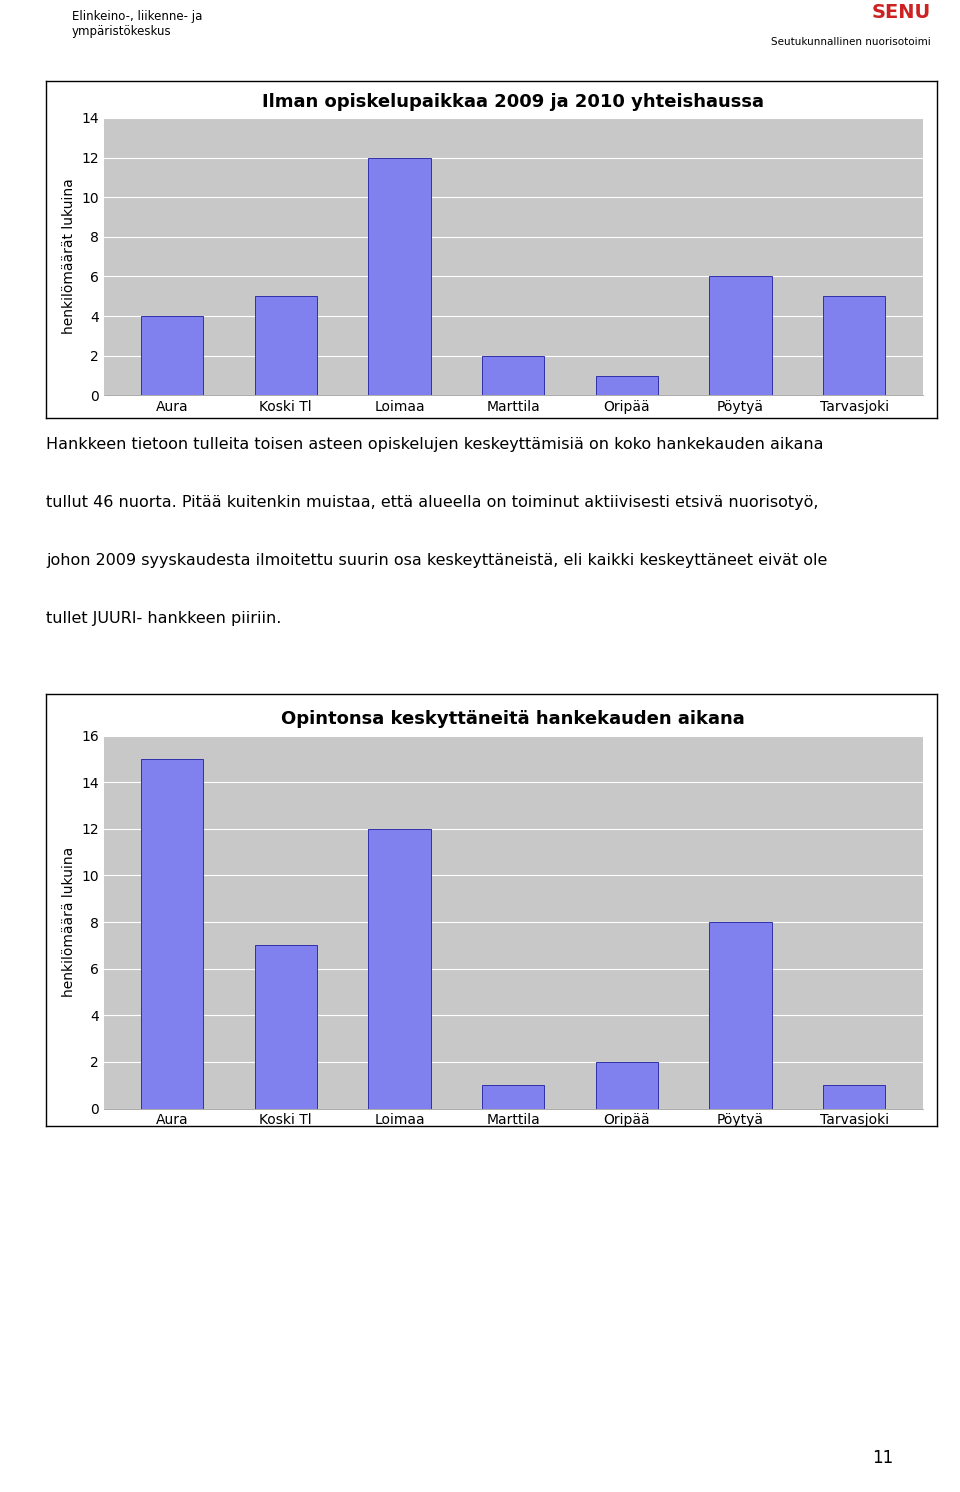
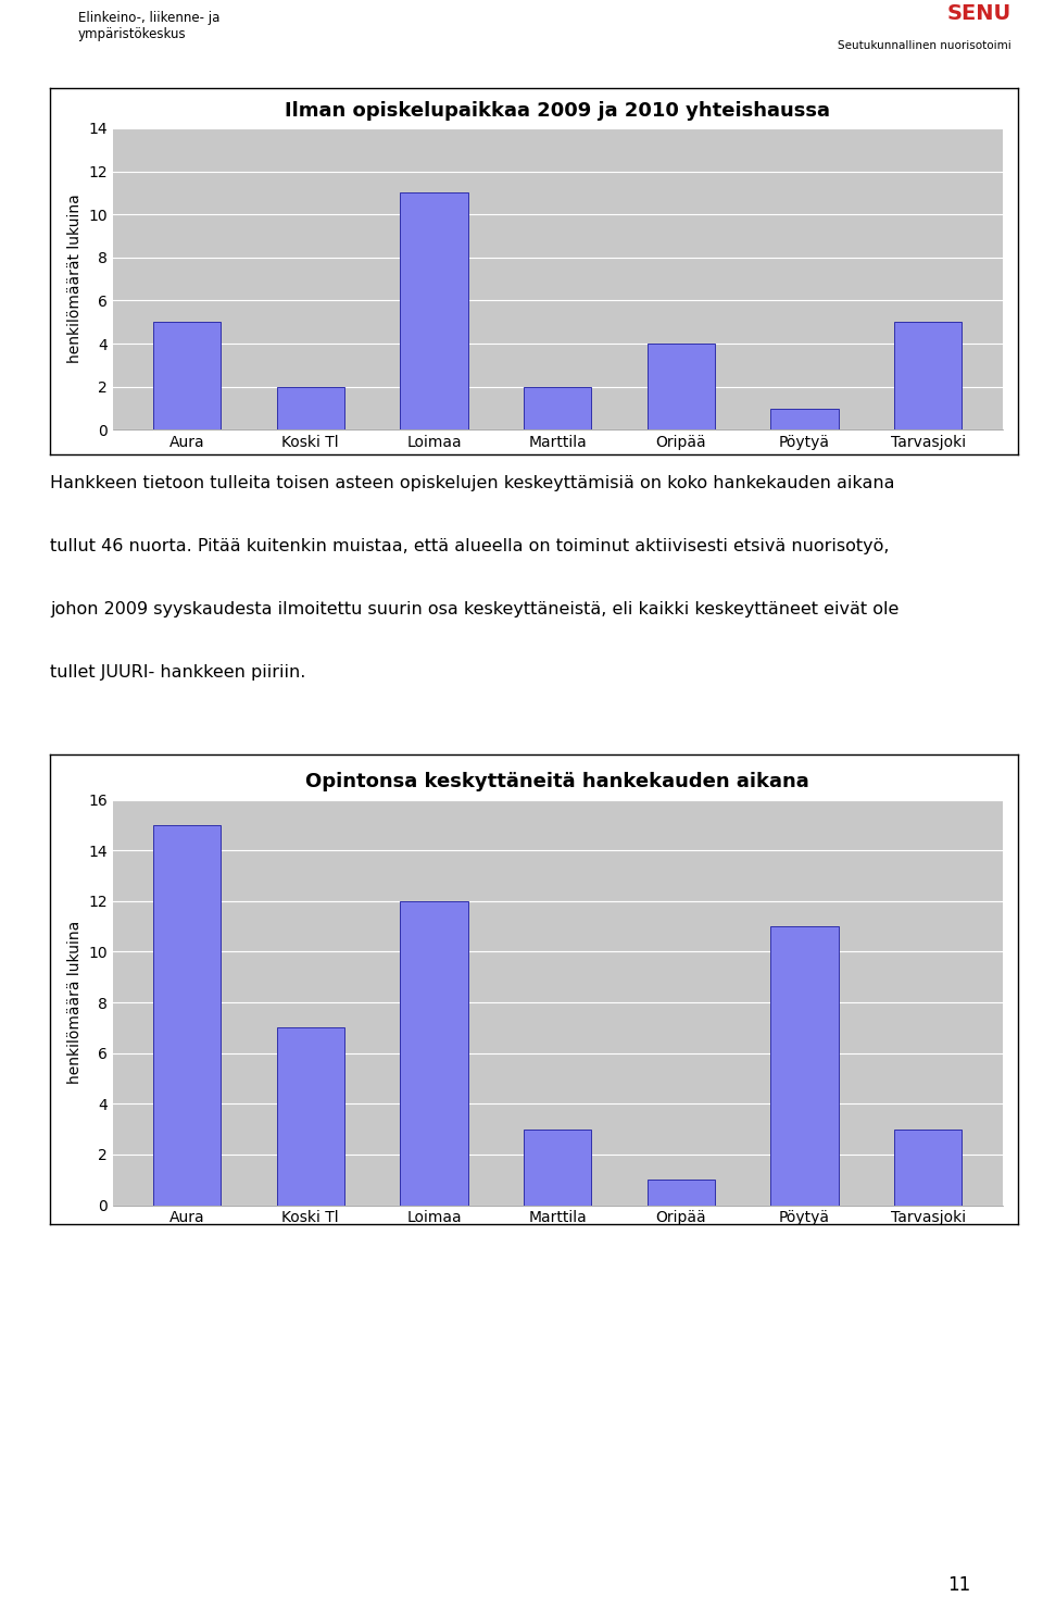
Ilman opiskelupaikkaa 2009 ja 2010 yhteishaussa/Aura: 4 -> 5
Ilman opiskelupaikkaa 2009 ja 2010 yhteishaussa/Koski Tl: 5 -> 2
Ilman opiskelupaikkaa 2009 ja 2010 yhteishaussa/Loimaa: 12 -> 11
Ilman opiskelupaikkaa 2009 ja 2010 yhteishaussa/Oripää: 1 -> 4
Ilman opiskelupaikkaa 2009 ja 2010 yhteishaussa/Pöytyä: 6 -> 1
Opintonsa keskyttäneitä hankekauden aikana/Marttila: 1 -> 3
Opintonsa keskyttäneitä hankekauden aikana/Oripää: 2 -> 1
Opintonsa keskyttäneitä hankekauden aikana/Pöytyä: 8 -> 11
Opintonsa keskyttäneitä hankekauden aikana/Tarvasjoki: 1 -> 3
